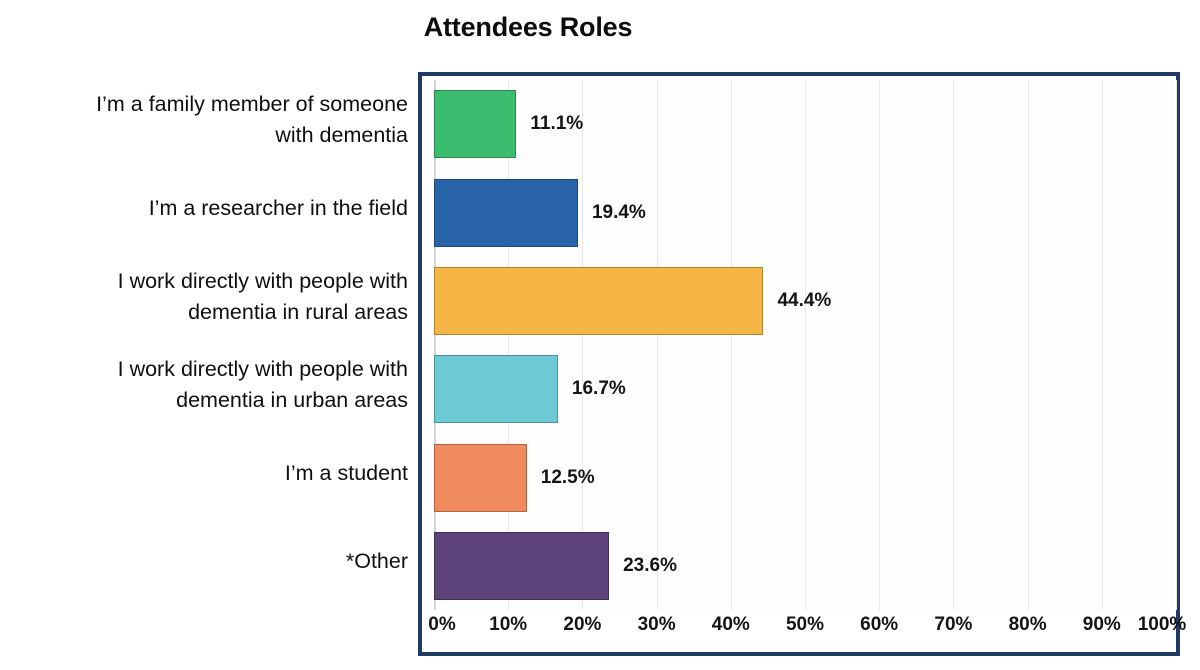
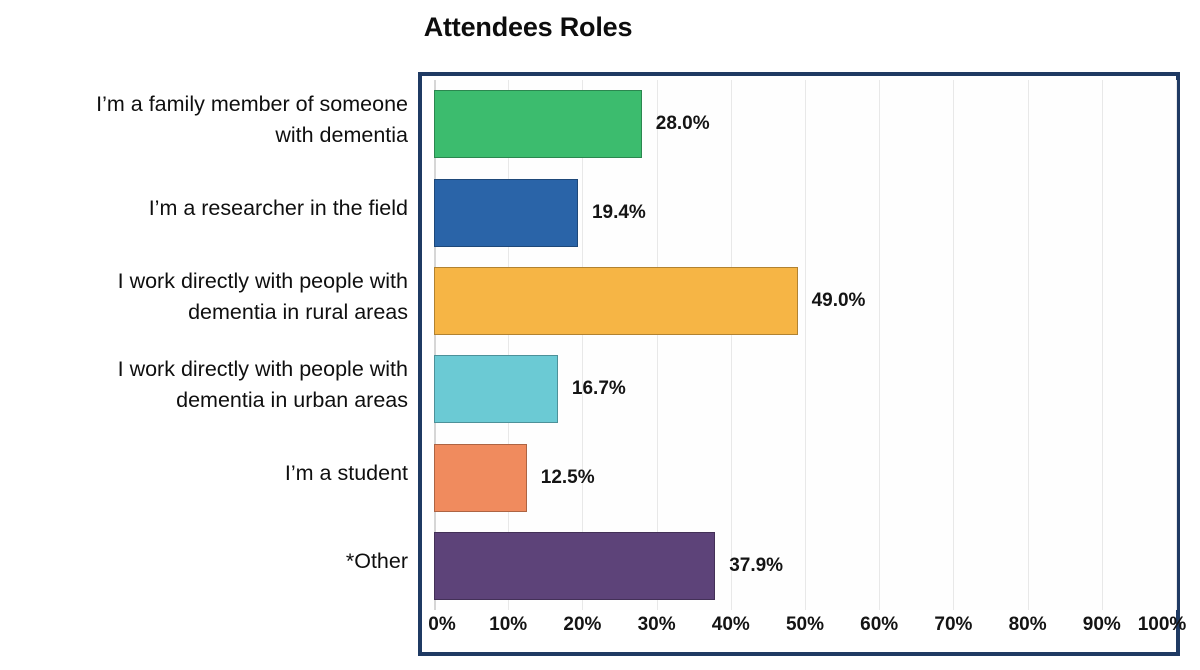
I’m a family member of someone with dementia: 11.1% -> 28.0%
I work directly with people with dementia in rural areas: 44.4% -> 49.0%
*Other: 23.6% -> 37.9%
